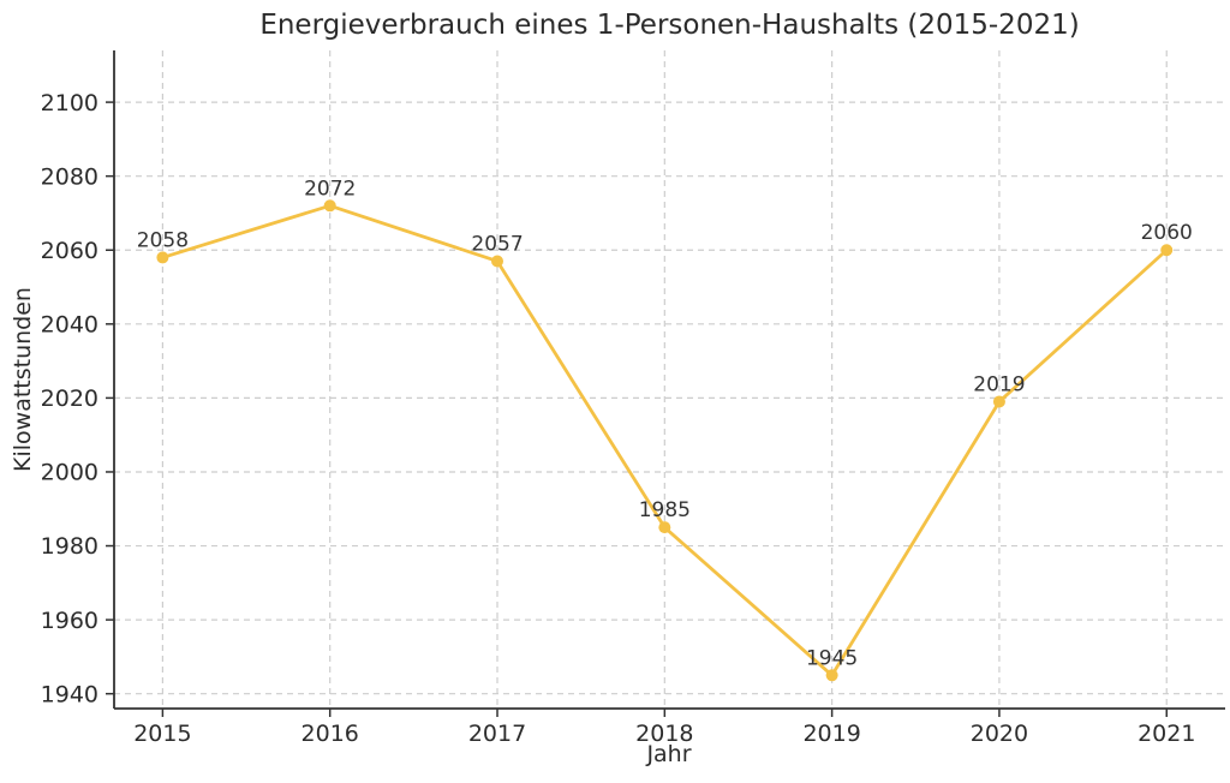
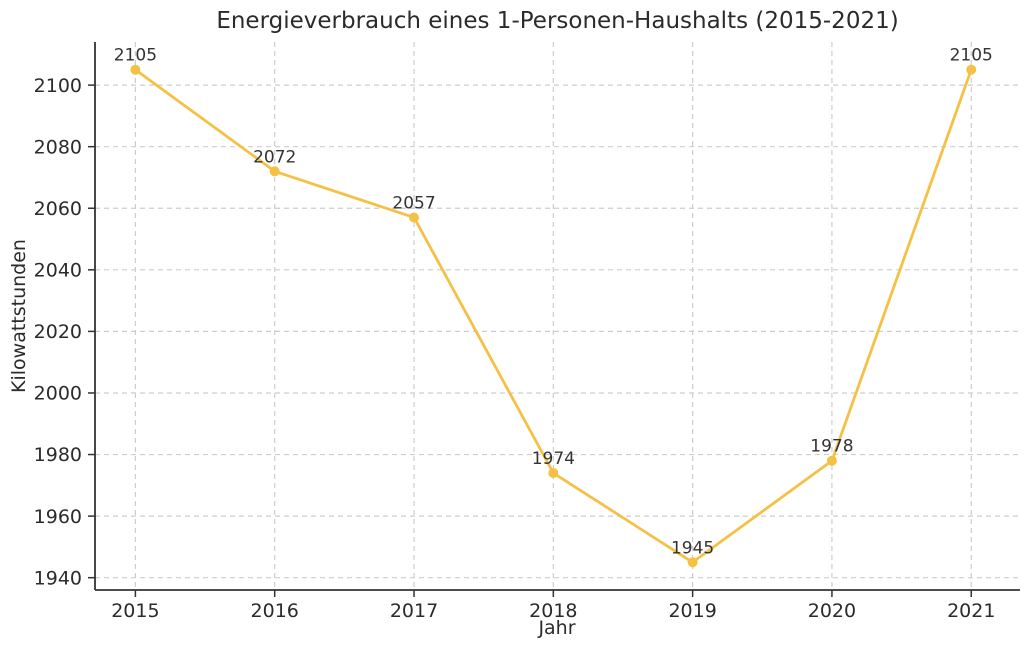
2015: 2058 -> 2105
2018: 1985 -> 1974
2020: 2019 -> 1978
2021: 2060 -> 2105
